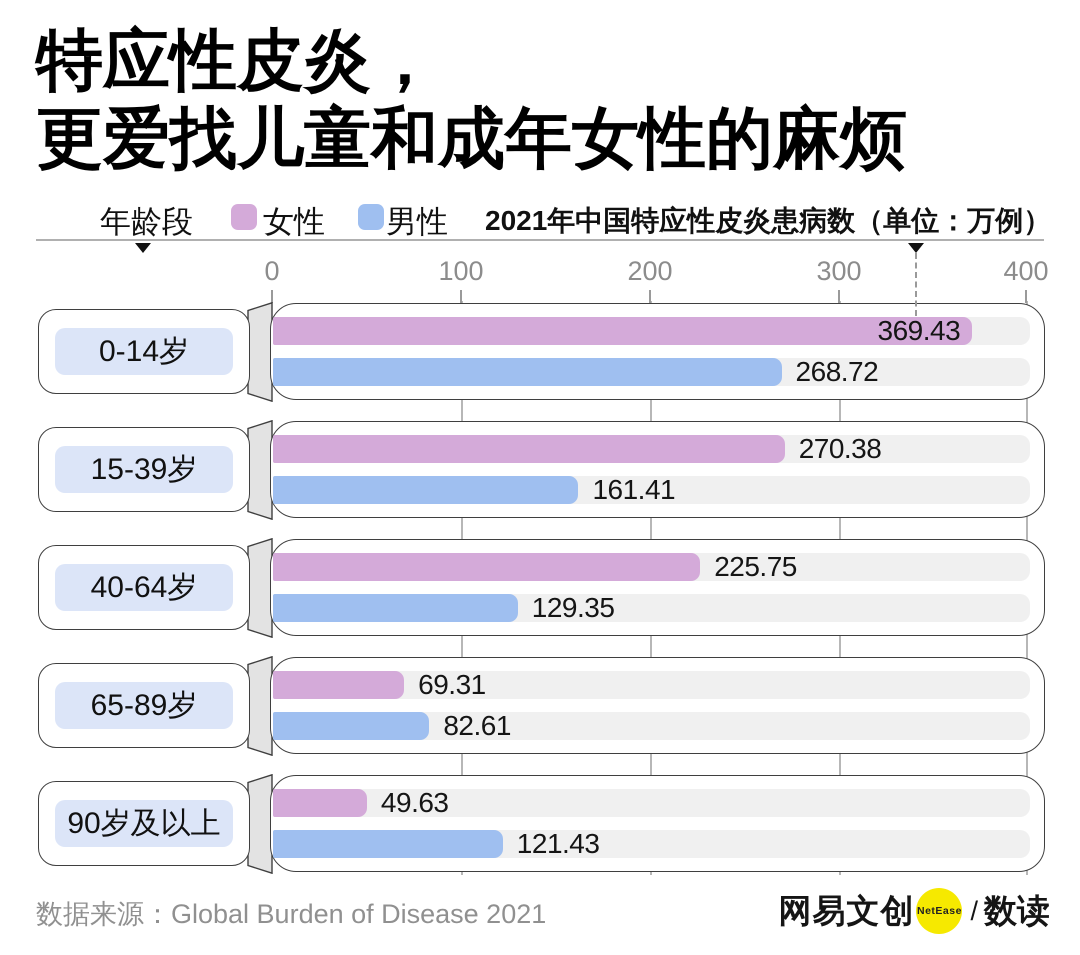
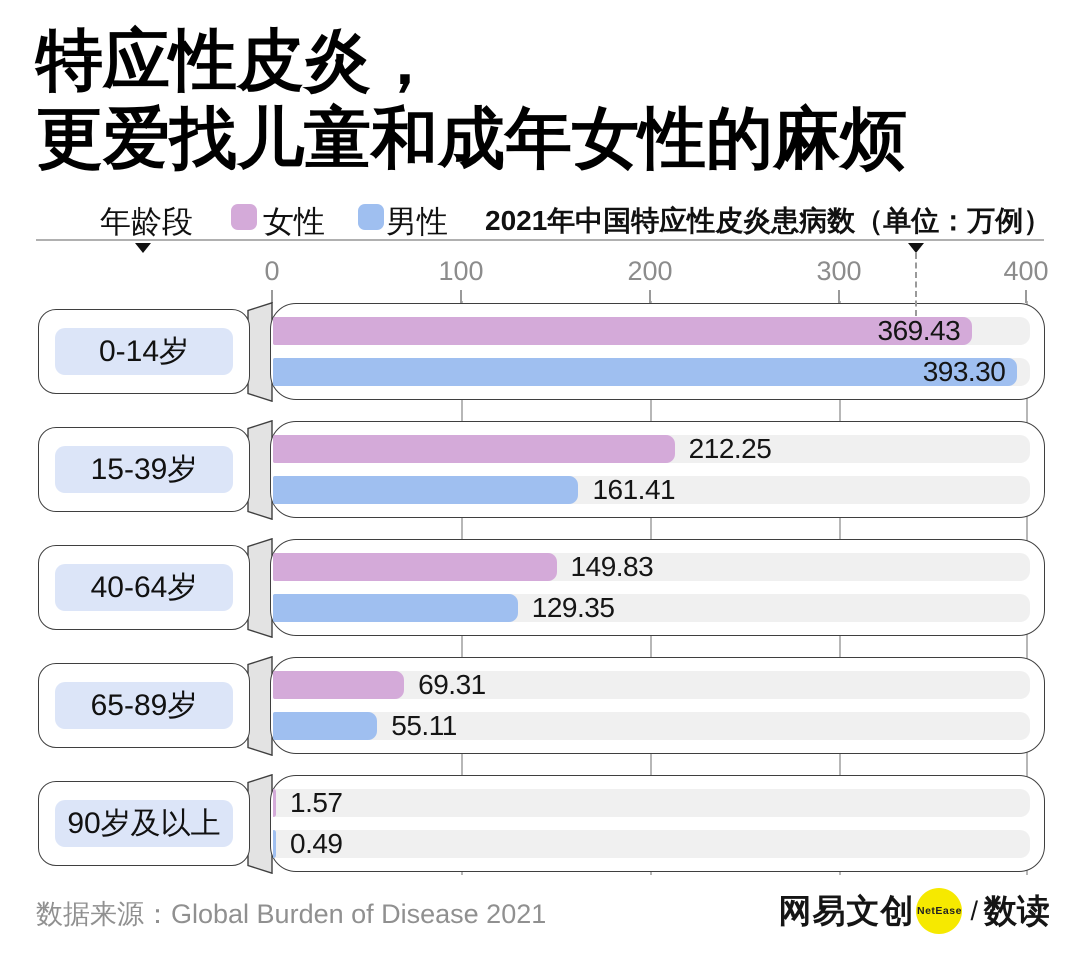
男性/0-14岁: 268.72 -> 393.30
女性/15-39岁: 270.38 -> 212.25
女性/40-64岁: 225.75 -> 149.83
男性/65-89岁: 82.61 -> 55.11
女性/90岁及以上: 49.63 -> 1.57
男性/90岁及以上: 121.43 -> 0.49
